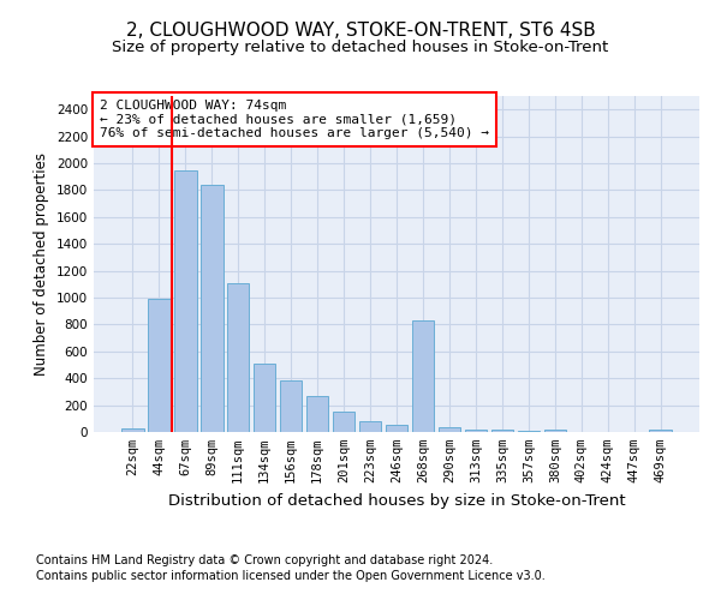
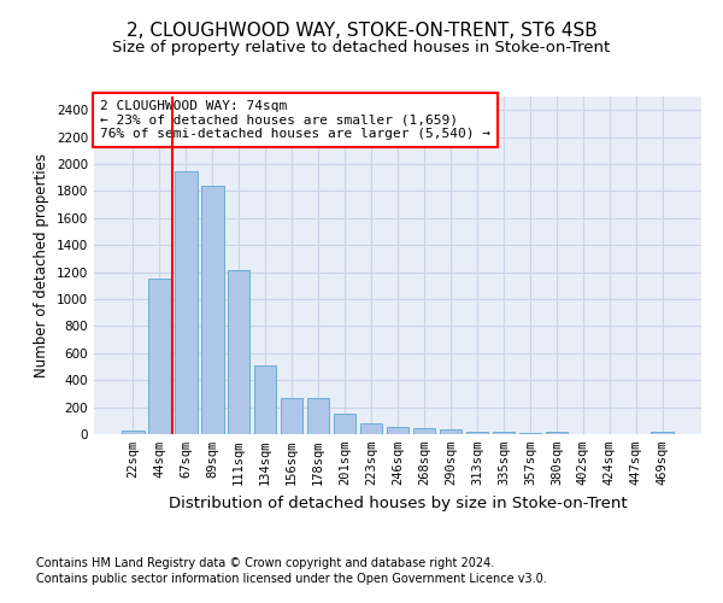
44sqm: 990 -> 1150
111sqm: 1110 -> 1210
156sqm: 380 -> 260
268sqm: 830 -> 40
